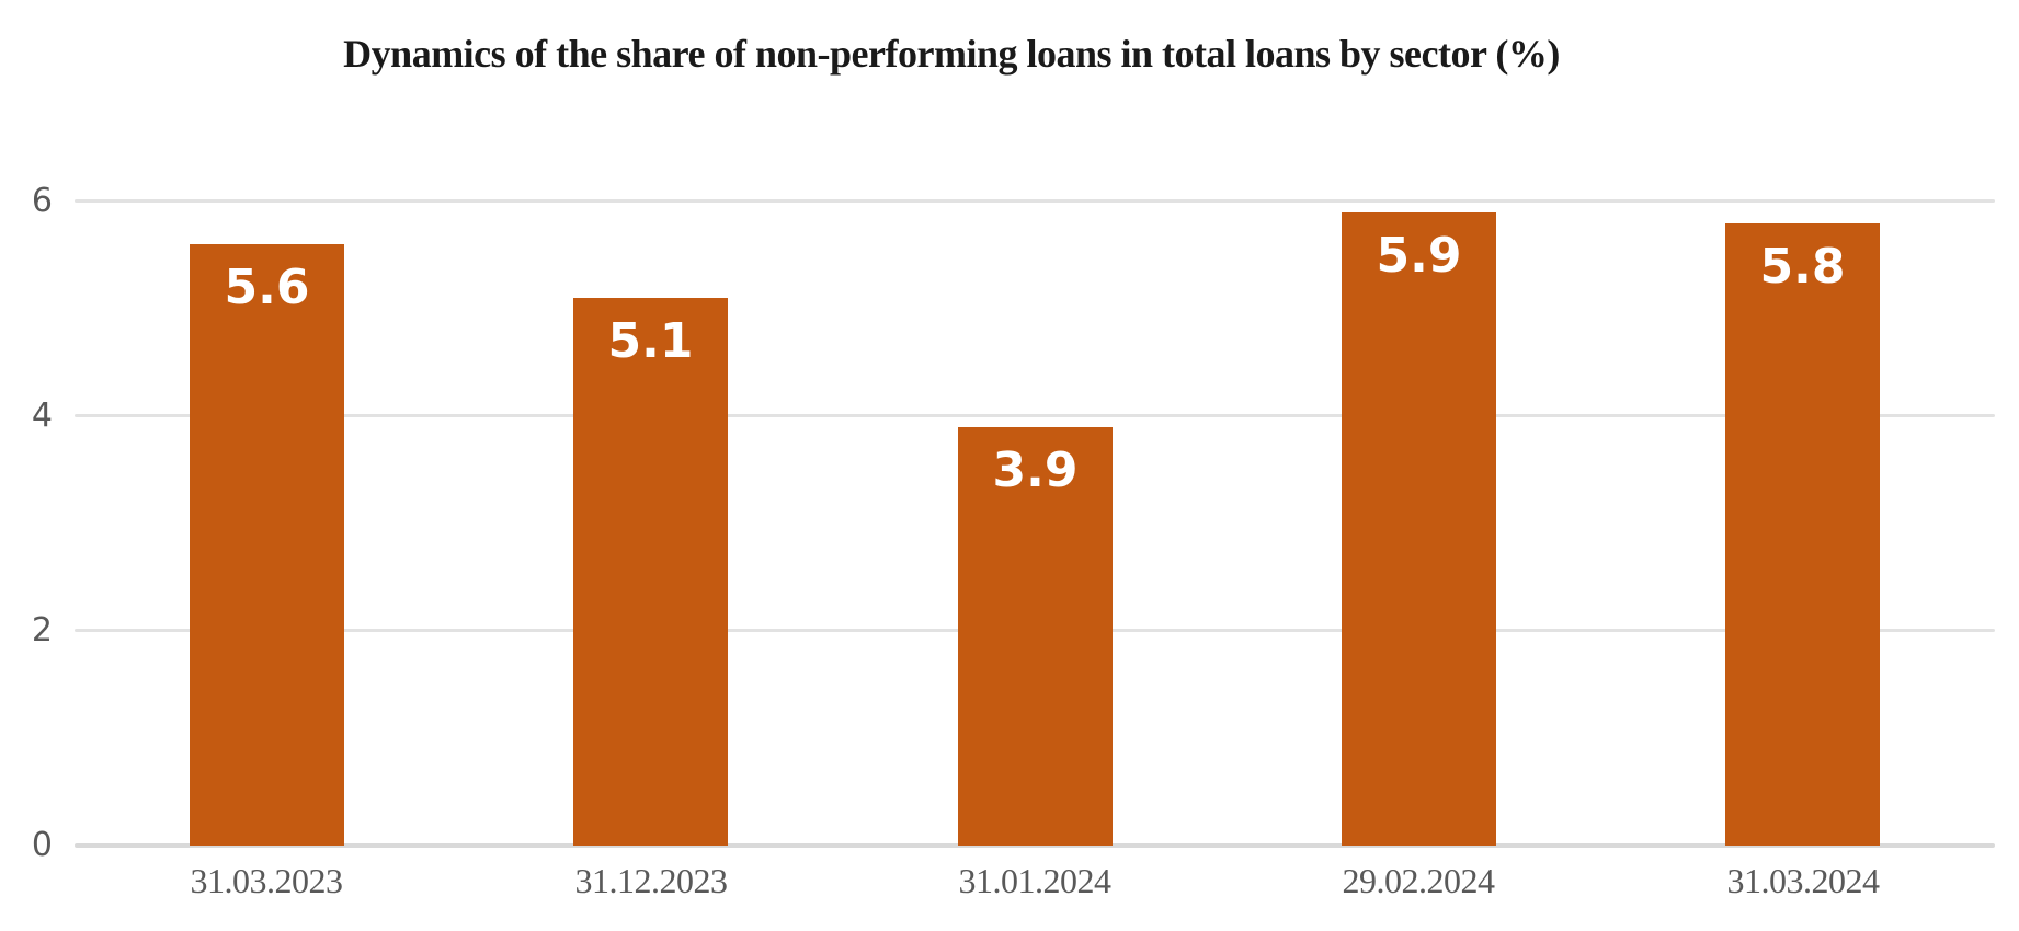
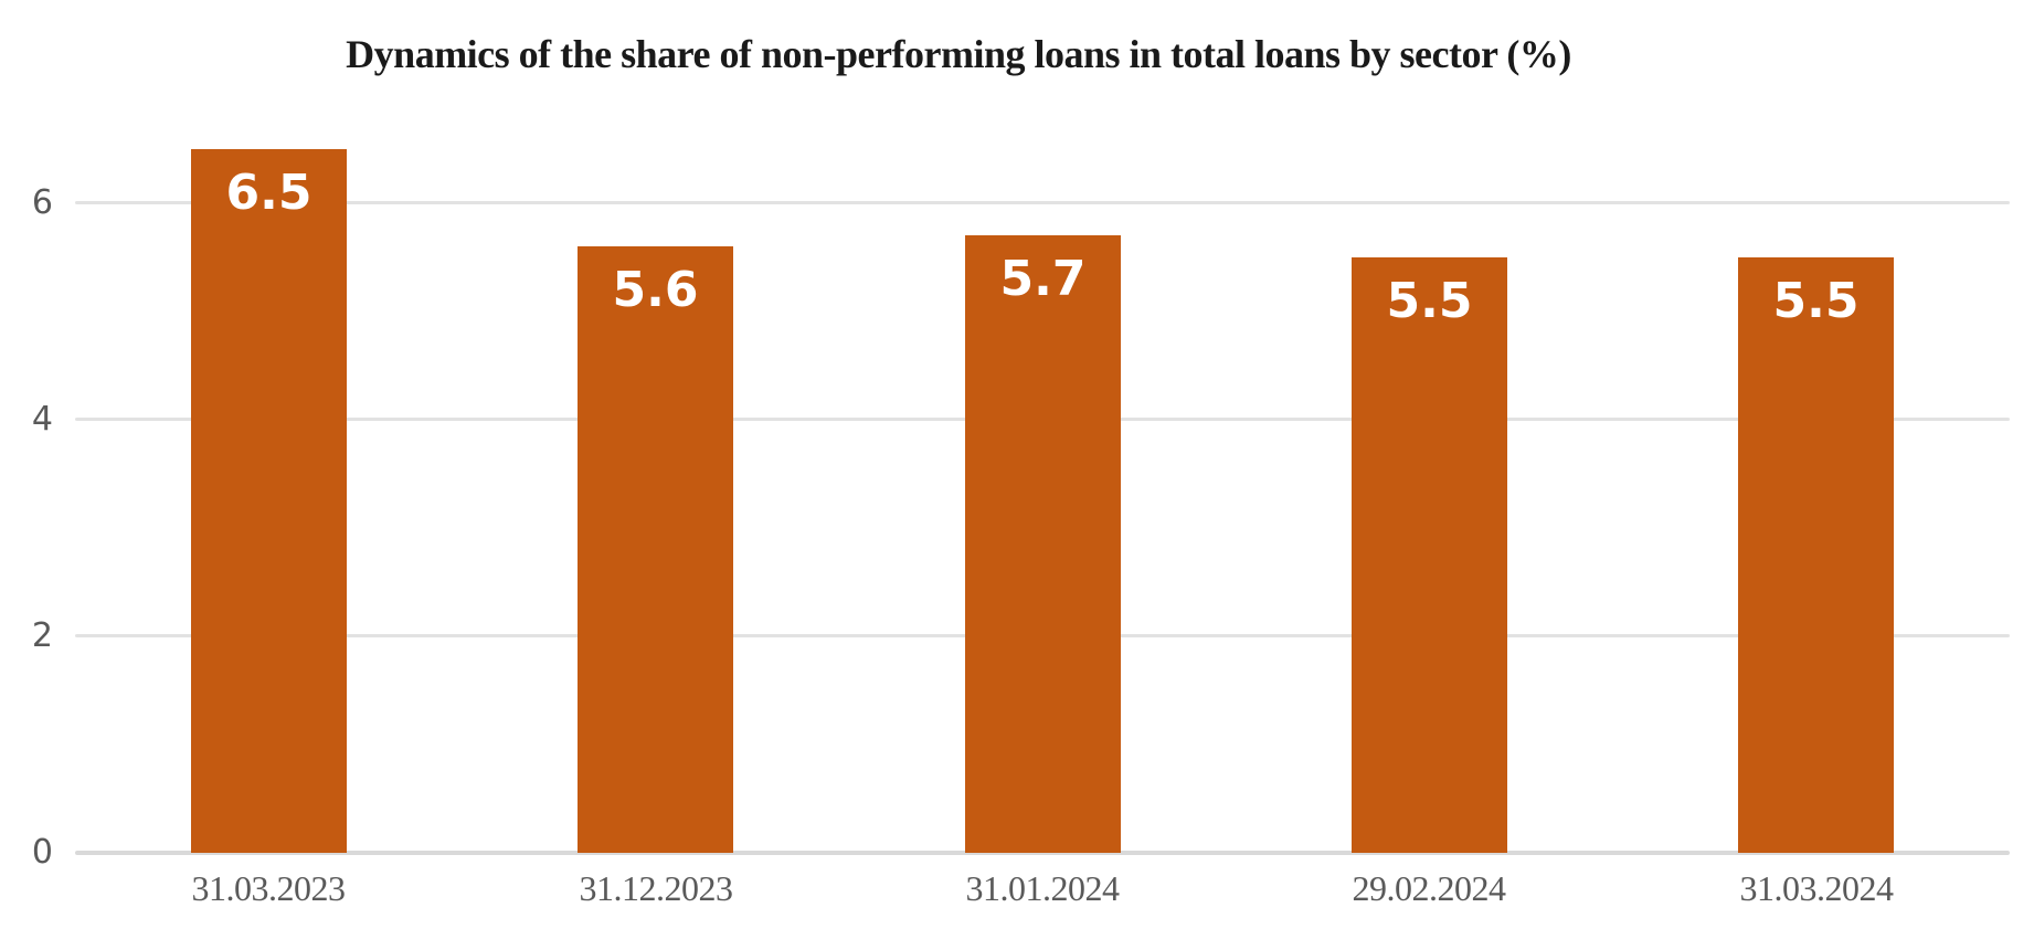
31.03.2023: 5.6 -> 6.5
31.12.2023: 5.1 -> 5.6
31.01.2024: 3.9 -> 5.7
29.02.2024: 5.9 -> 5.5
31.03.2024: 5.8 -> 5.5
